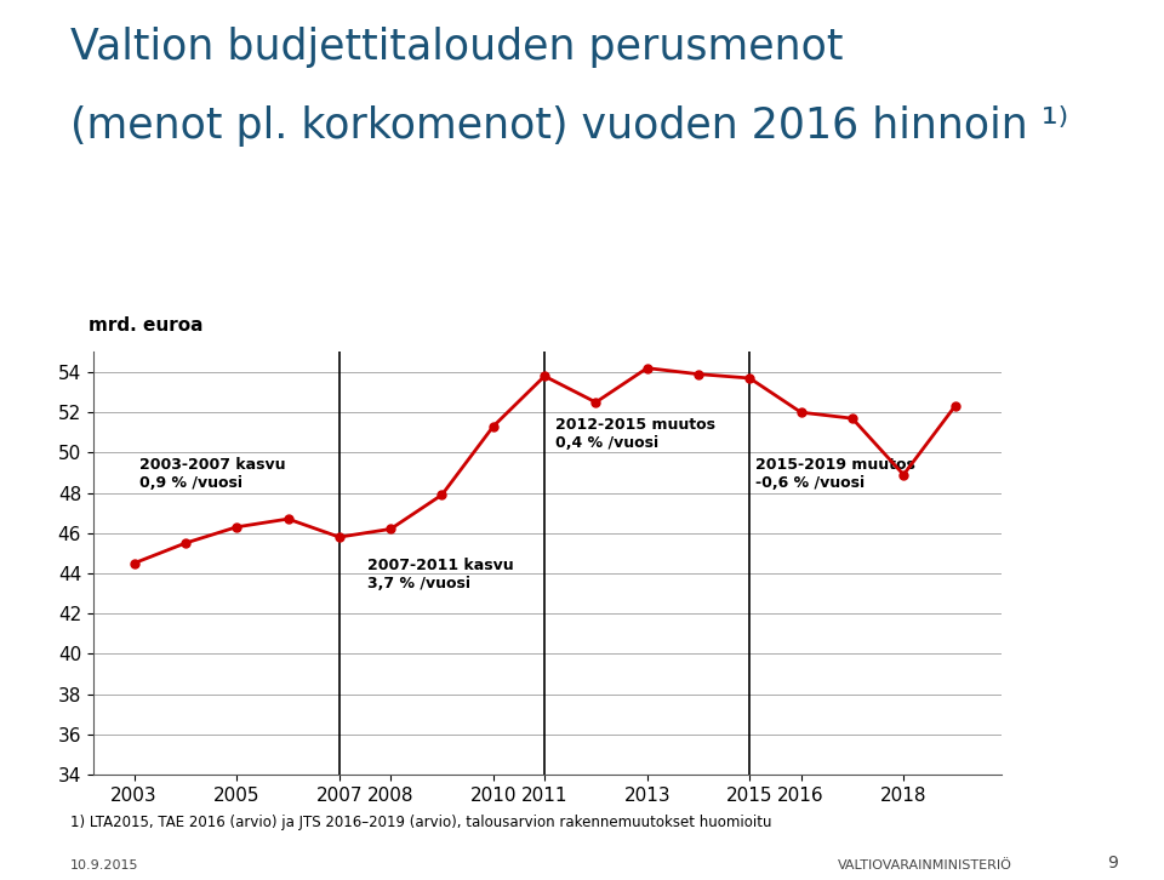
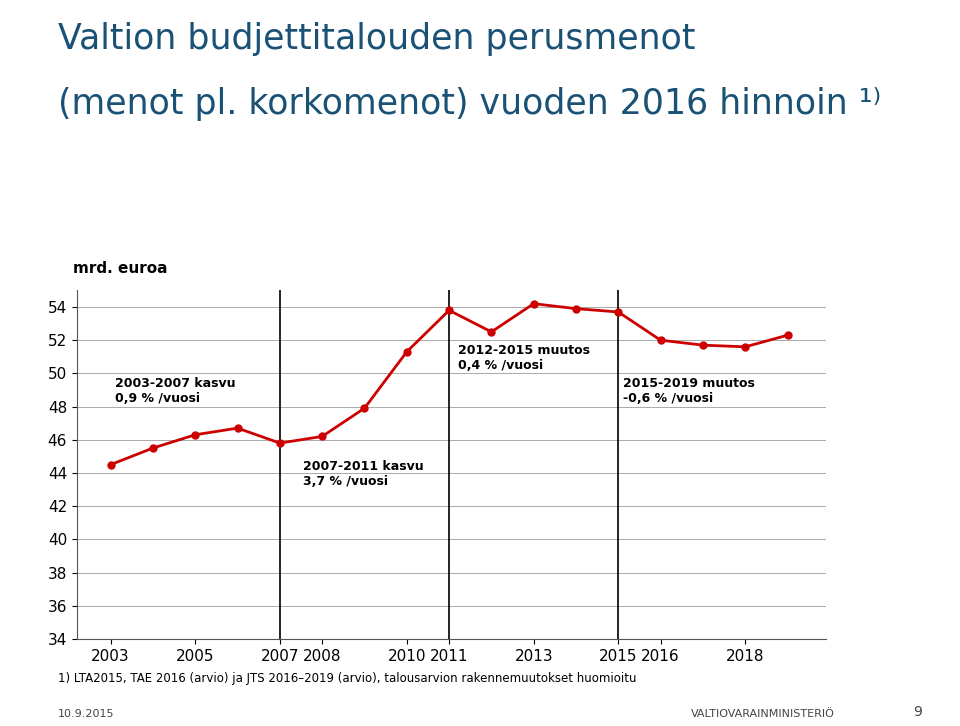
2018: 48.9 -> 51.6
